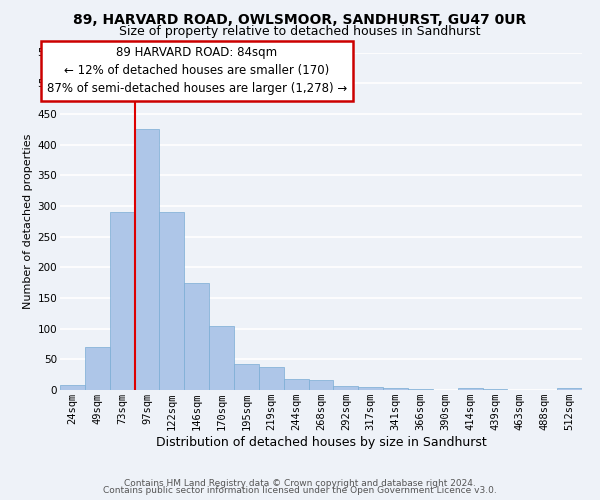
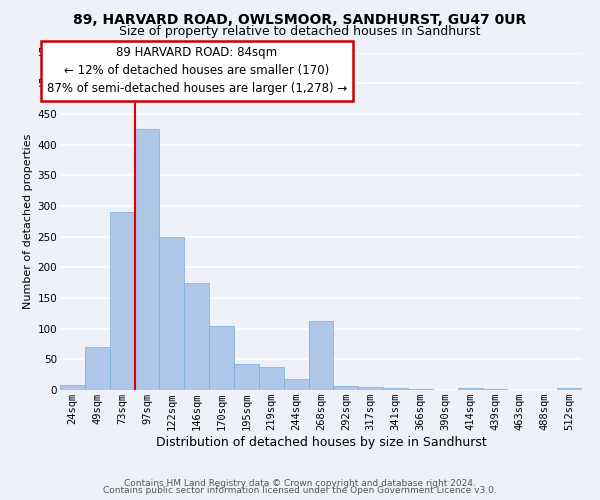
122sqm: 290 -> 250
268sqm: 17 -> 112
